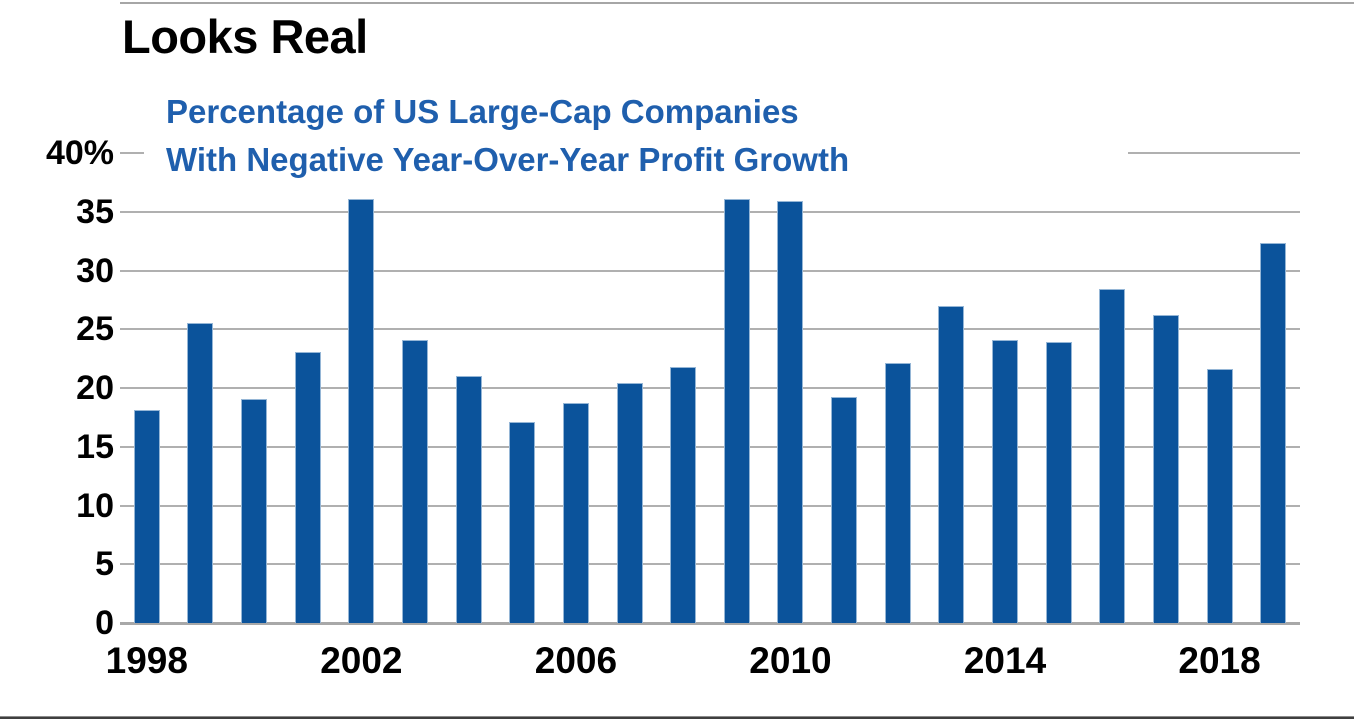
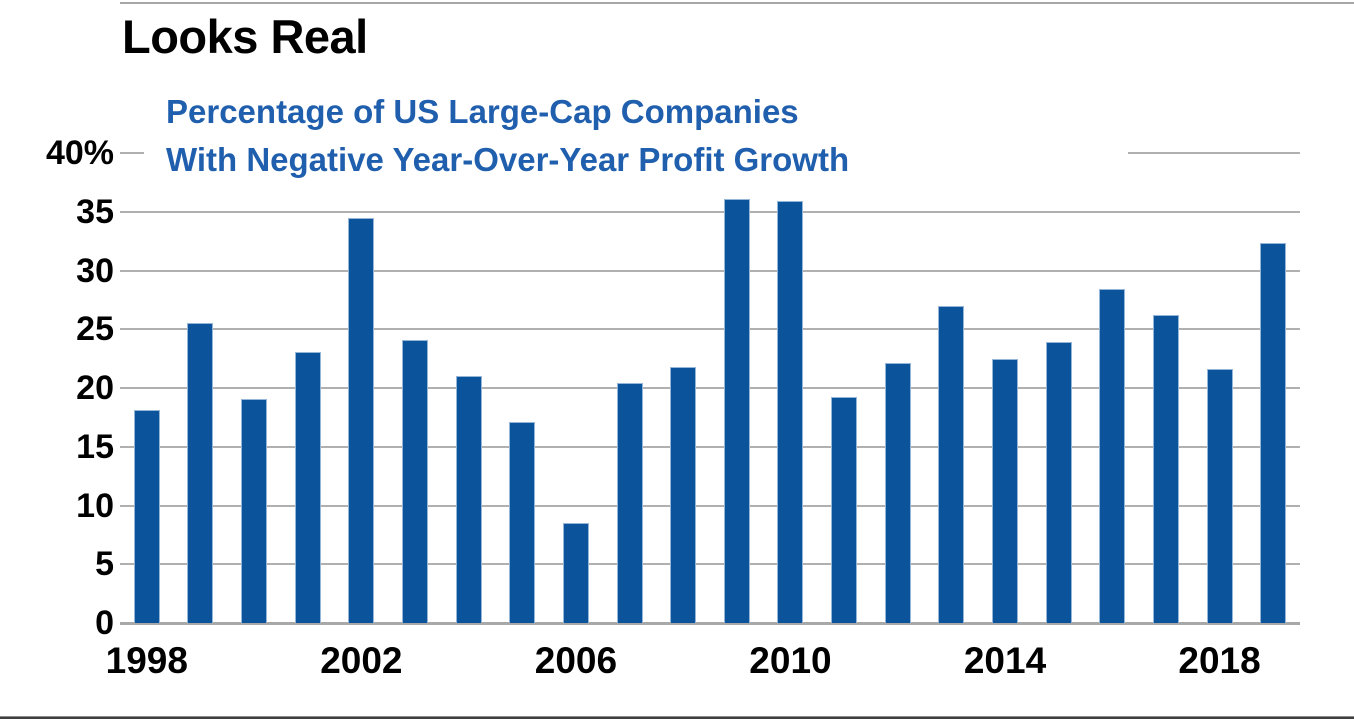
2002: 36.1% -> 34.5%
2006: 18.7% -> 8.5%
2014: 24.1% -> 22.5%
